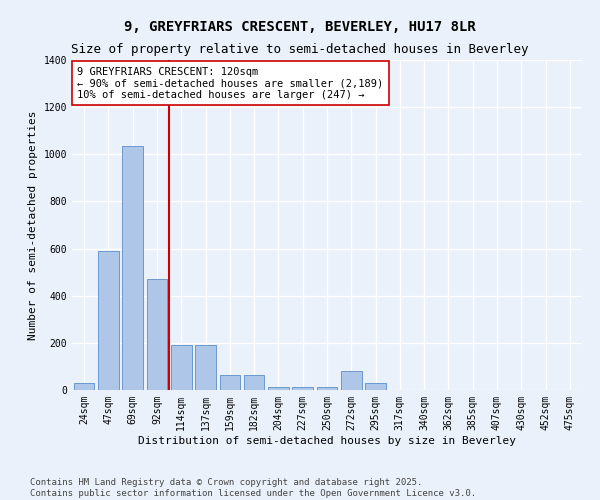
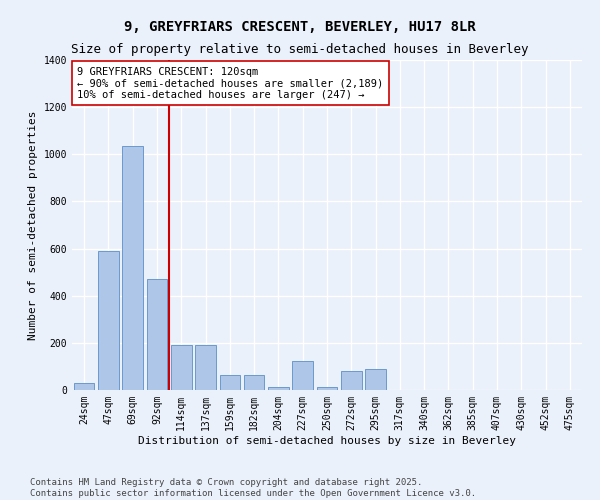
227sqm: 12 -> 125
295sqm: 28 -> 90
